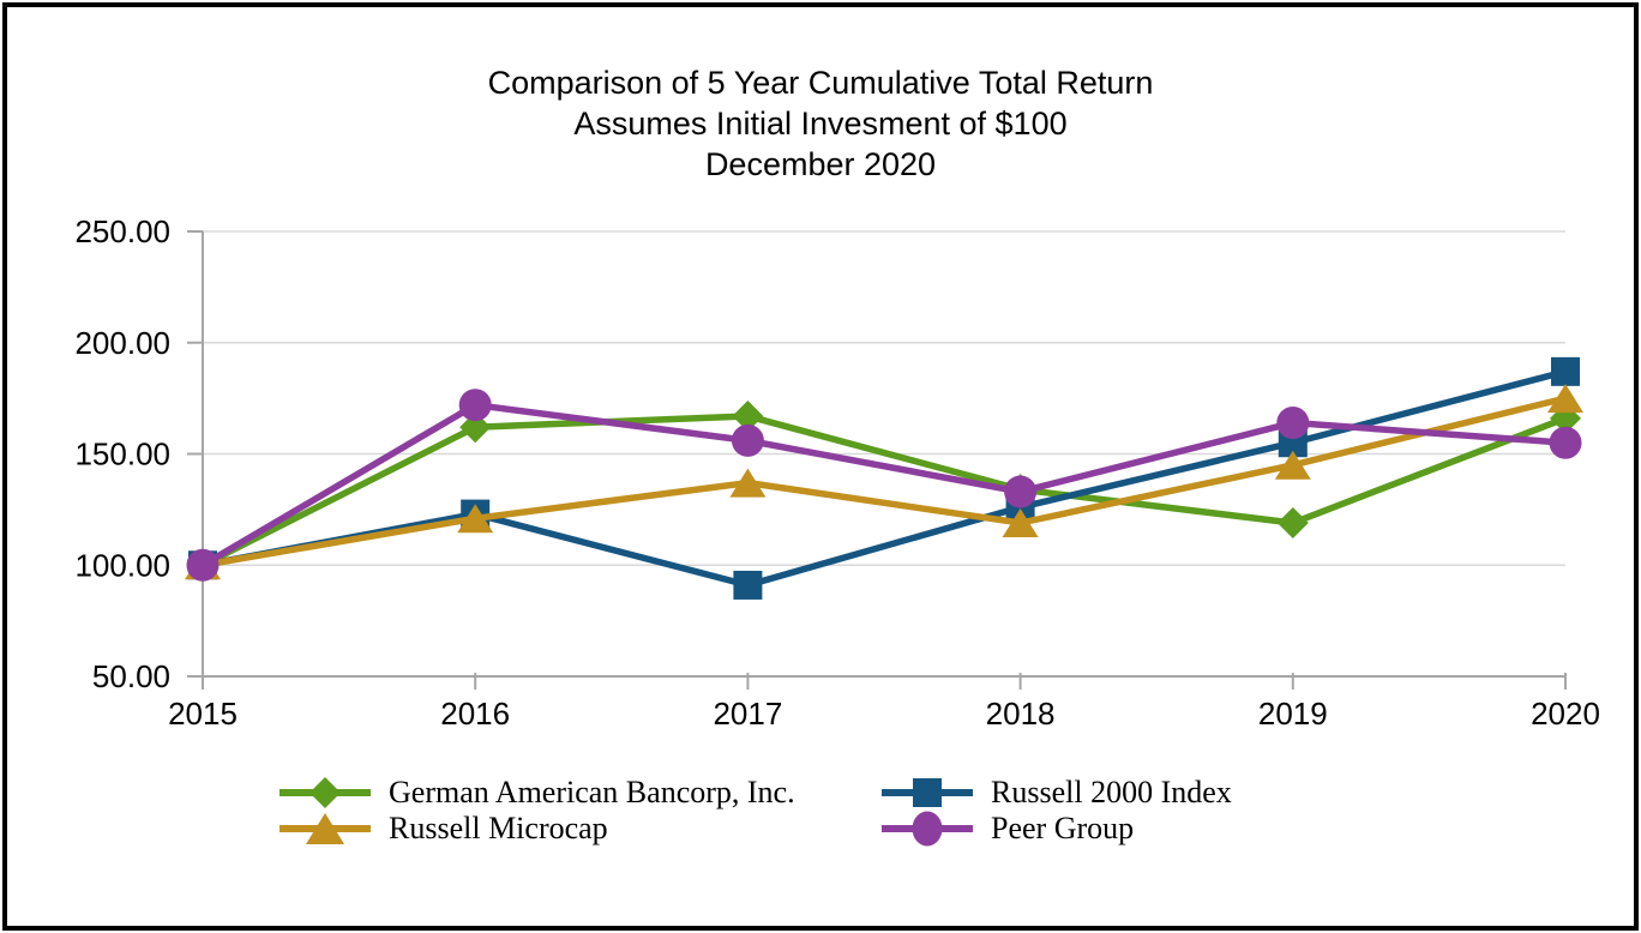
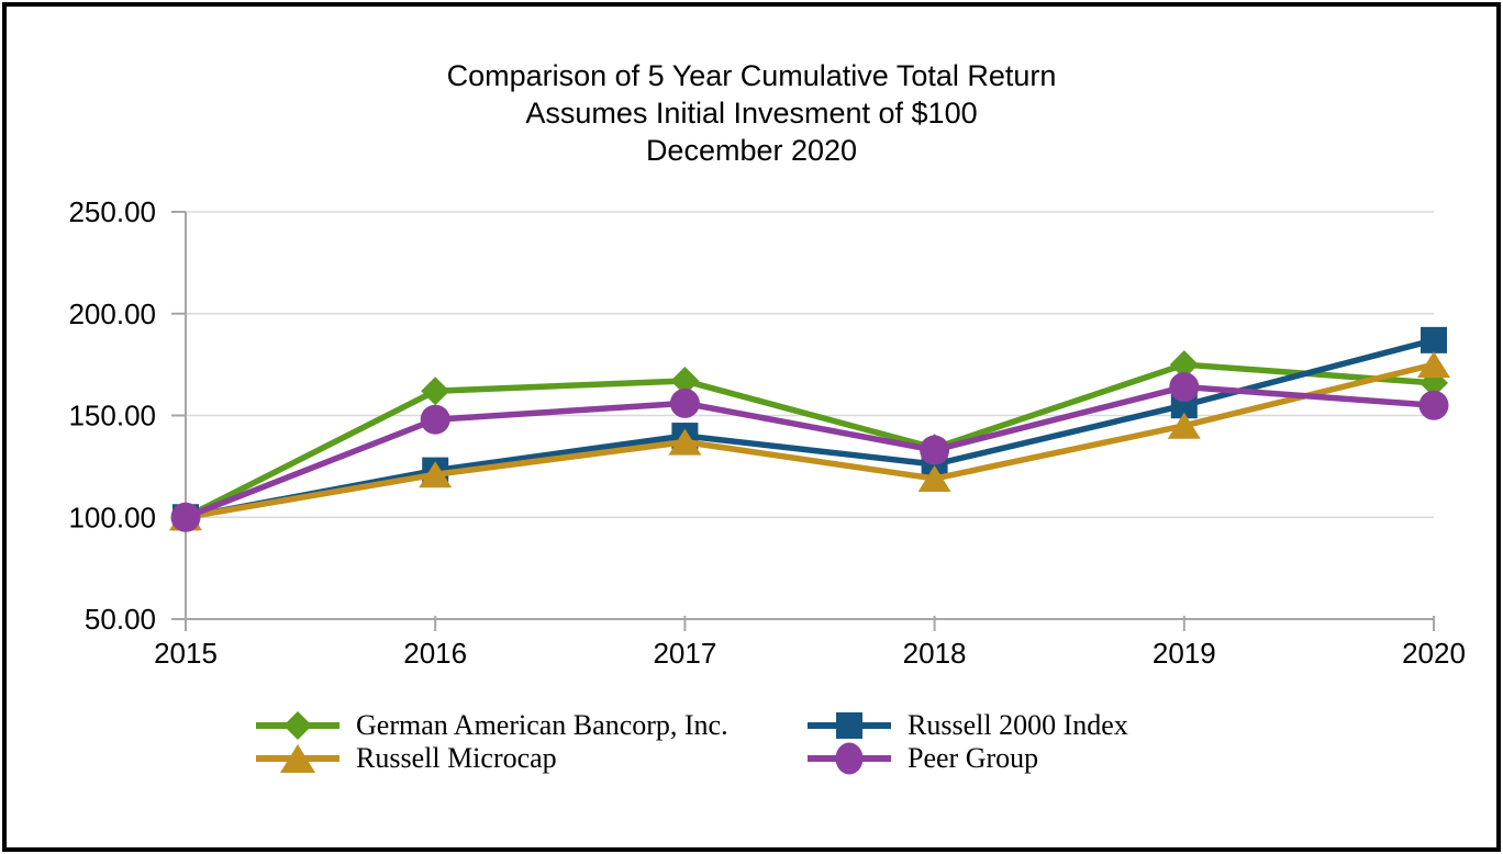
Peer Group/2016: 172 -> 148
Russell 2000 Index/2017: 91 -> 140
German American Bancorp, Inc./2019: 119 -> 175
